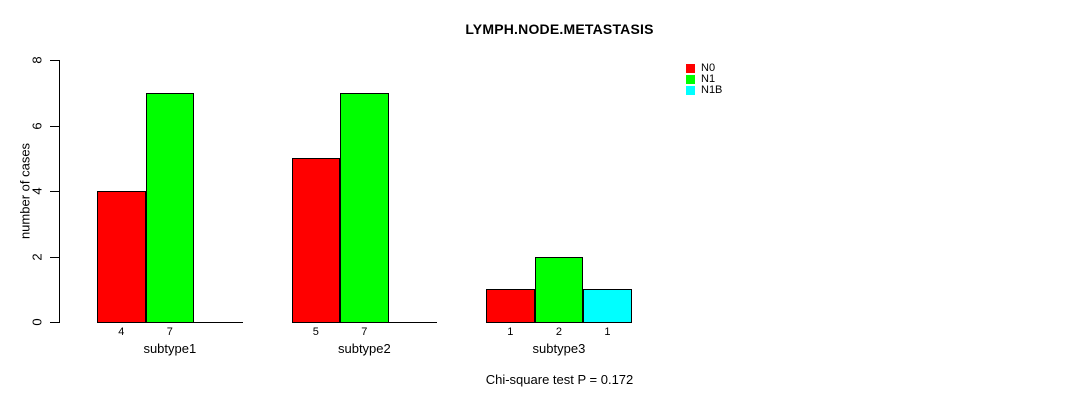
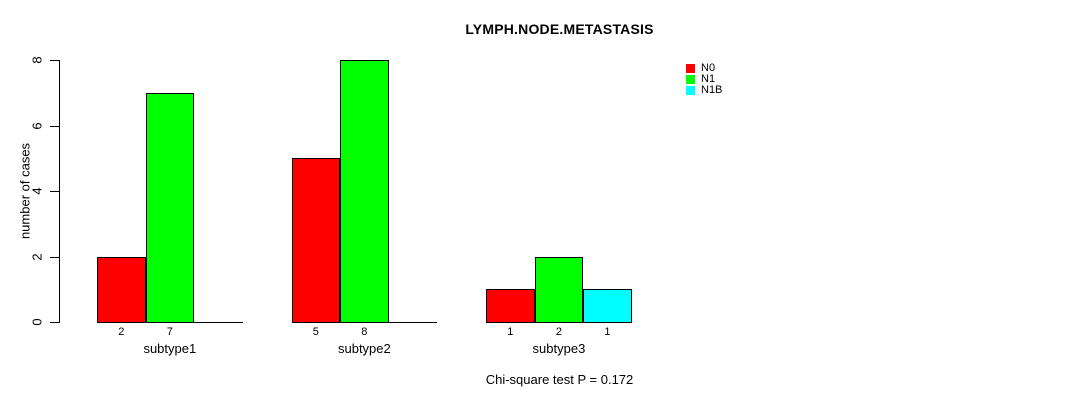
N0/subtype1: 4 -> 2
N1/subtype2: 7 -> 8
